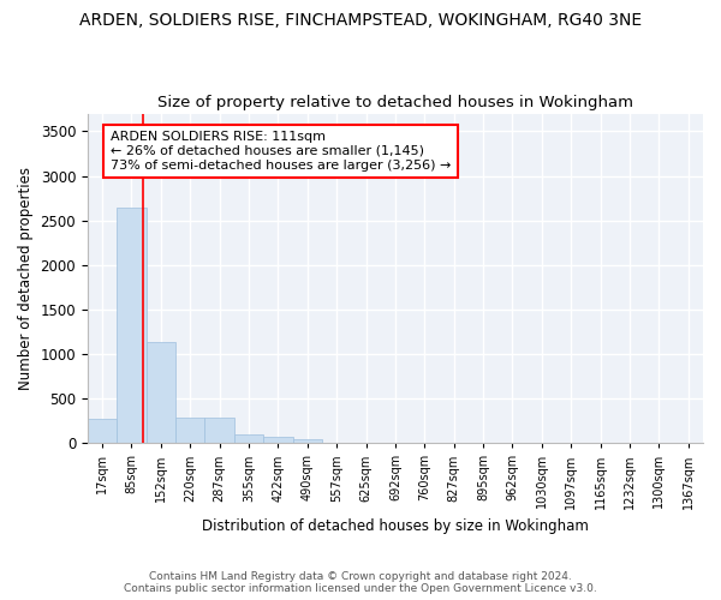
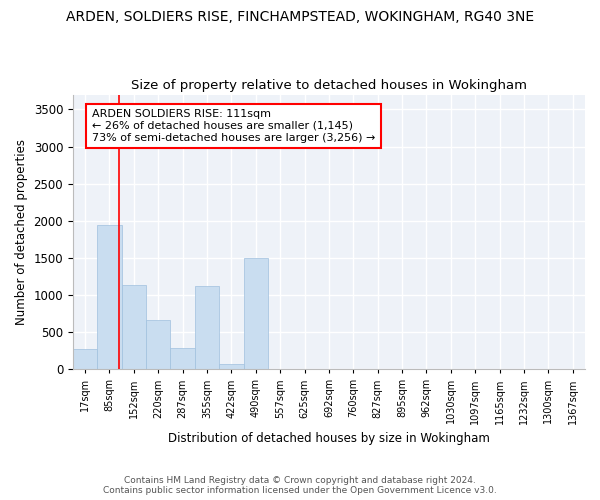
85sqm: 2640 -> 1940
220sqm: 280 -> 660
355sqm: 100 -> 1120
490sqm: 40 -> 1500
